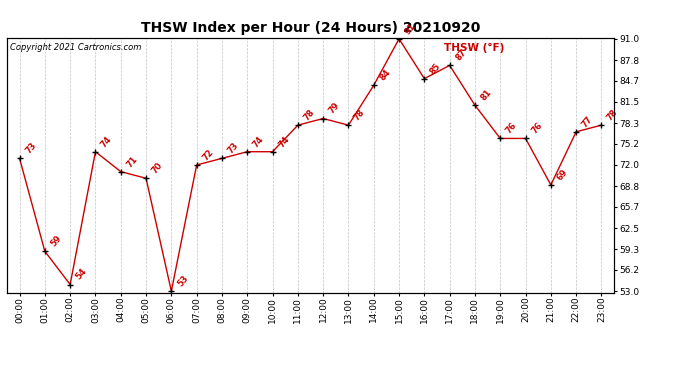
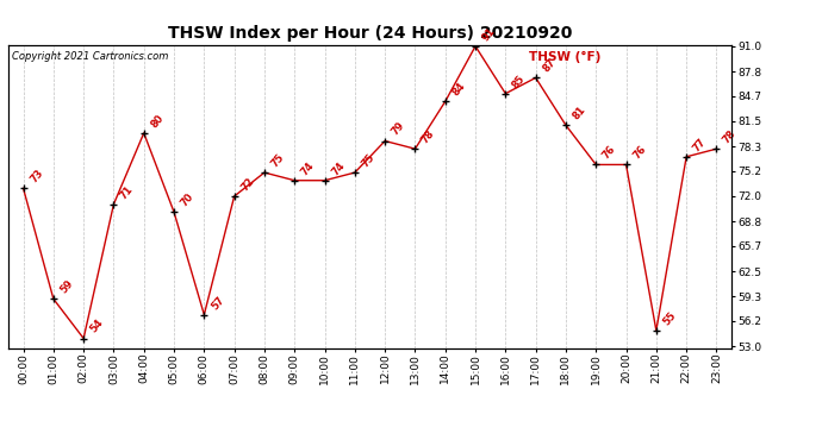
03:00: 74 -> 71
04:00: 71 -> 80
06:00: 53 -> 57
08:00: 73 -> 75
11:00: 78 -> 75
21:00: 69 -> 55
